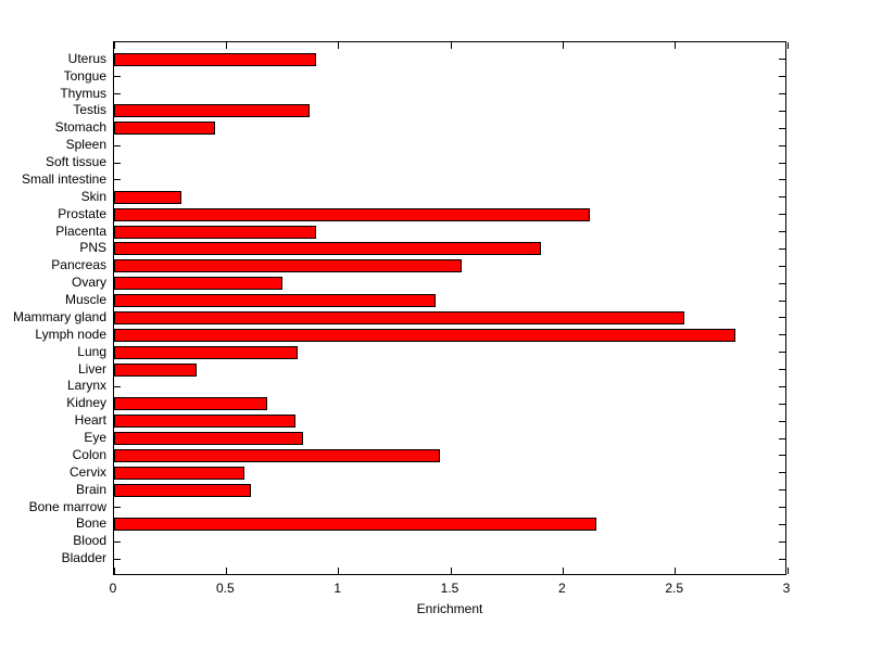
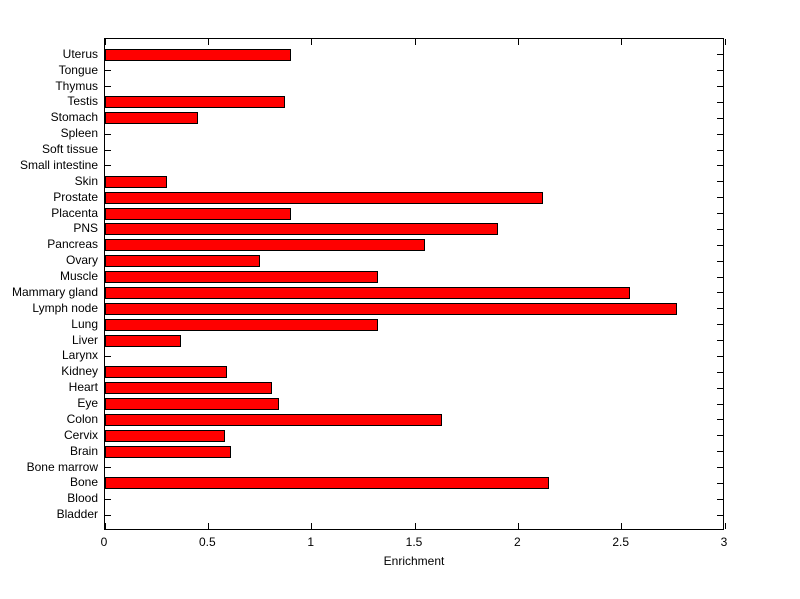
Muscle: 1.43 -> 1.32
Lung: 0.82 -> 1.32
Kidney: 0.68 -> 0.59
Colon: 1.45 -> 1.63
